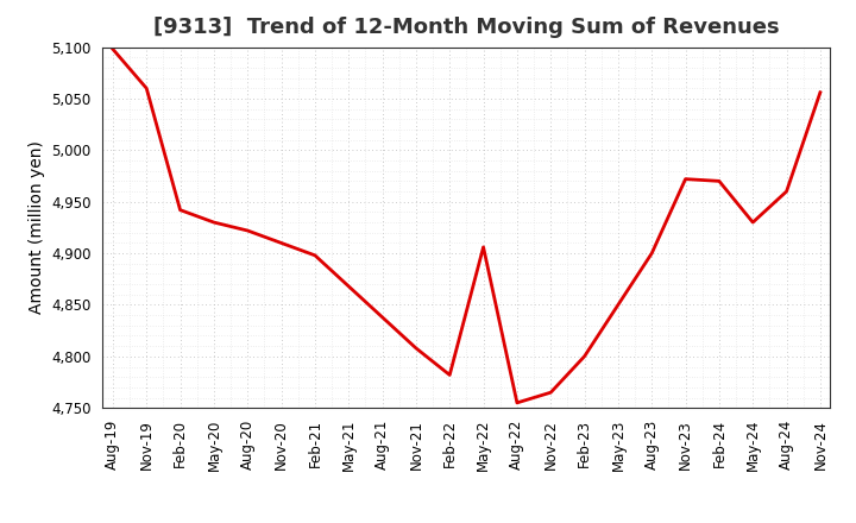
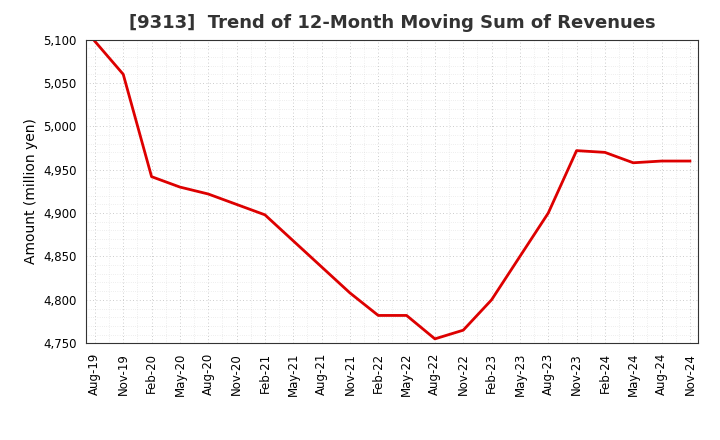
May-22: 4,906 -> 4,782
May-24: 4,930 -> 4,958
Nov-24: 5,056 -> 4,960
